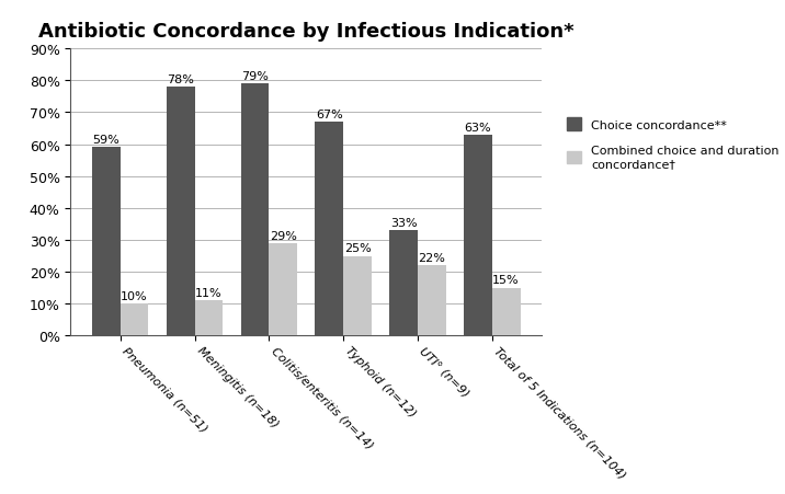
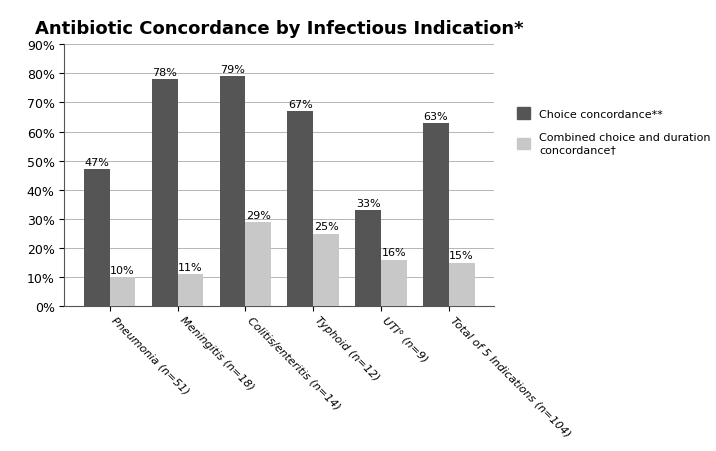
Choice concordance**/Pneumonia (n=51): 59% -> 47%
Combined choice and duration concordance†/UTI° (n=9): 22% -> 16%
